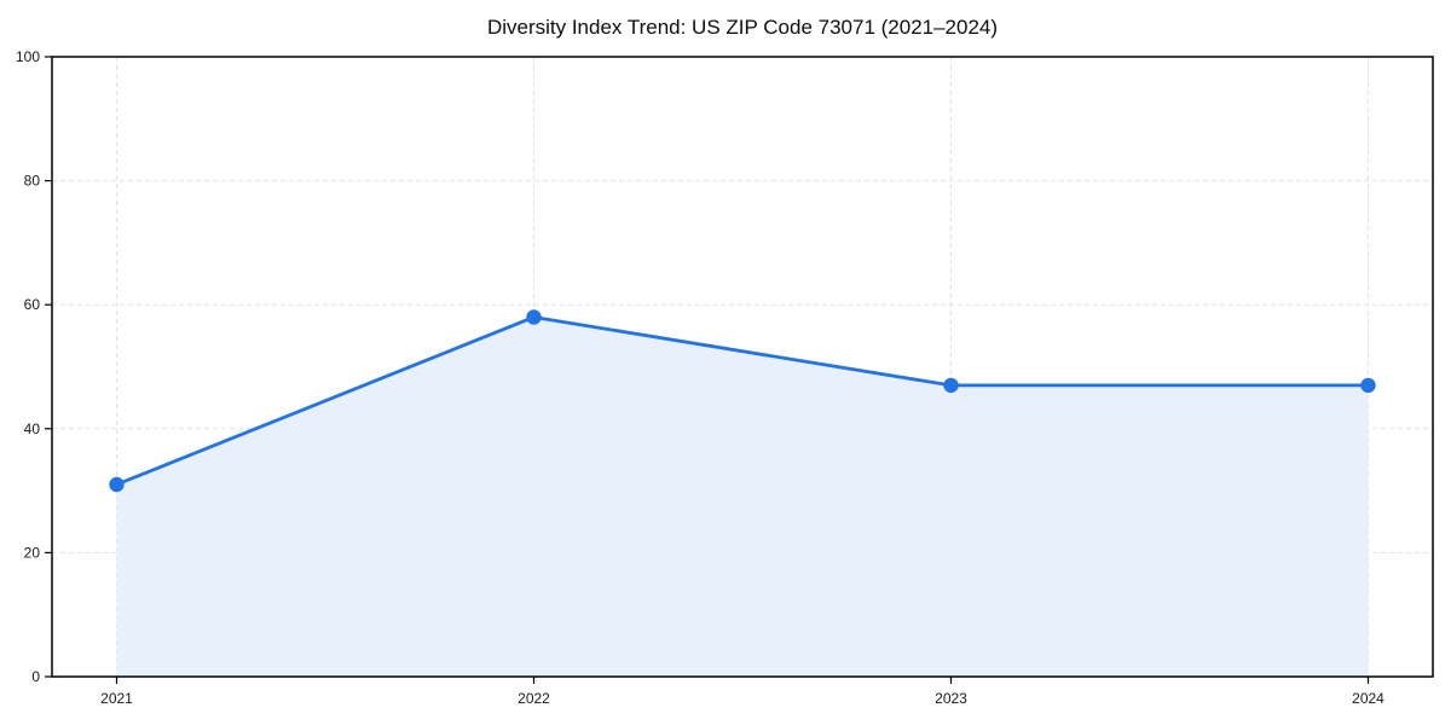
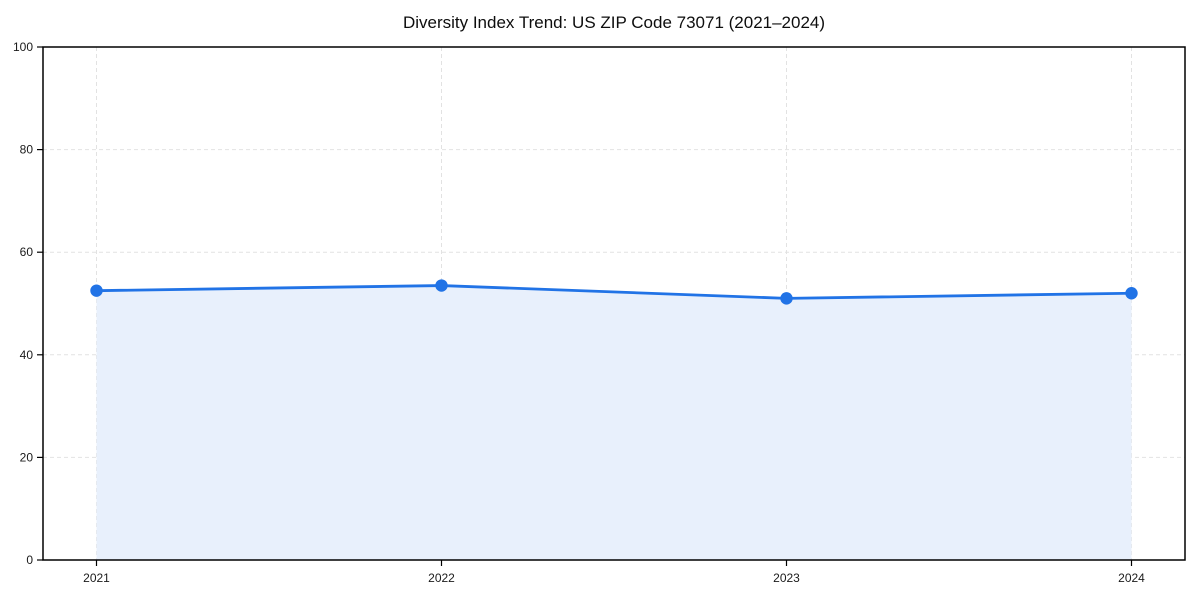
2021: 31 -> 52
2022: 58 -> 54
2023: 47 -> 51
2024: 47 -> 52
